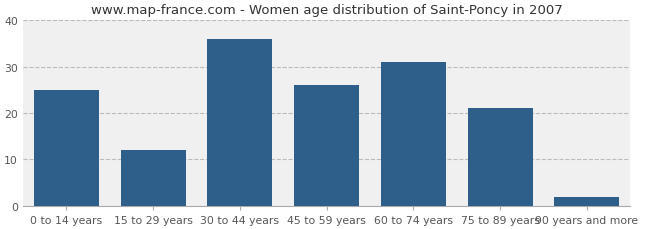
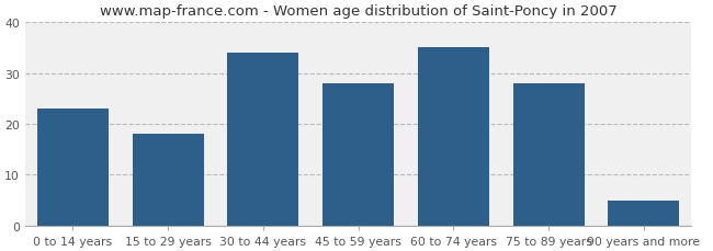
0 to 14 years: 25 -> 23
15 to 29 years: 12 -> 18
30 to 44 years: 36 -> 34
45 to 59 years: 26 -> 28
60 to 74 years: 31 -> 35
75 to 89 years: 21 -> 28
90 years and more: 2 -> 5
